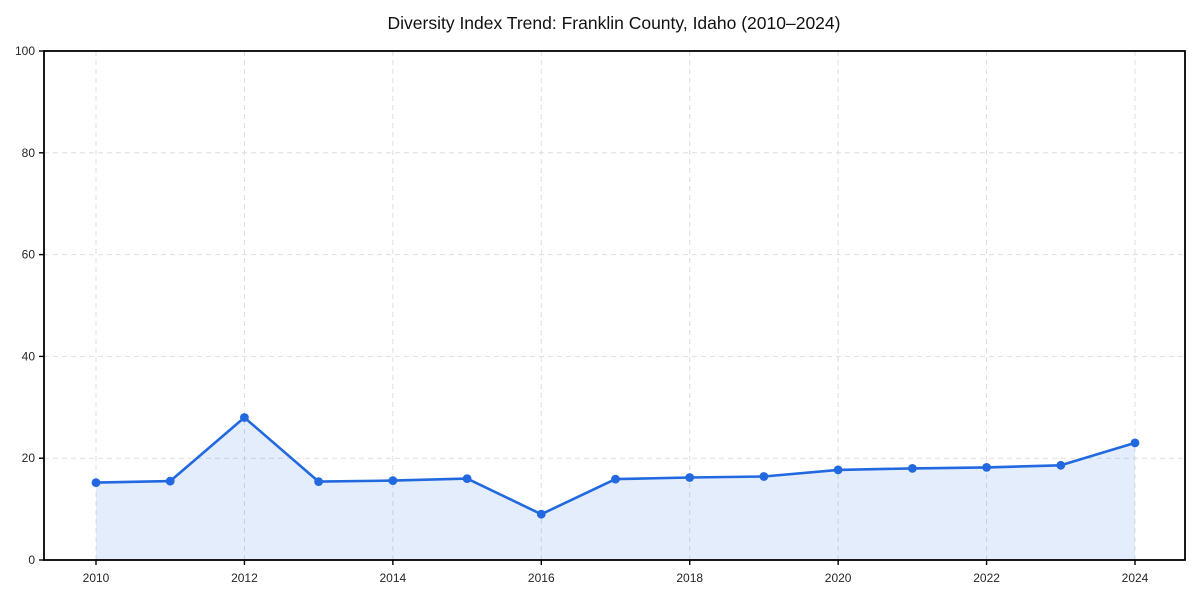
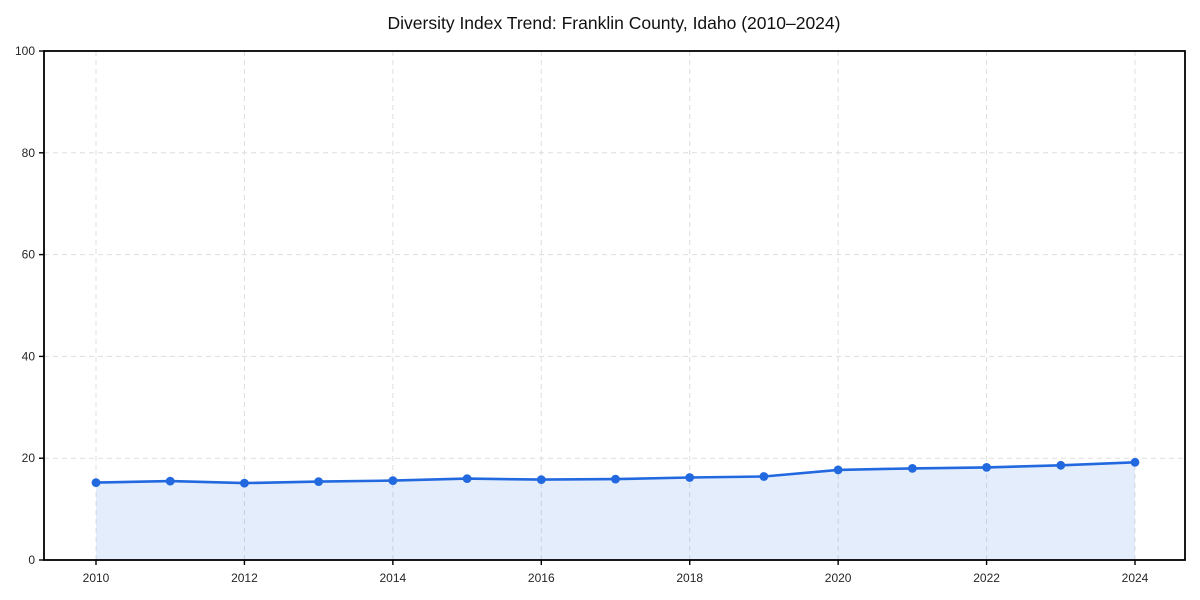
2012: 28 -> 15
2016: 9 -> 16
2024: 23 -> 19
